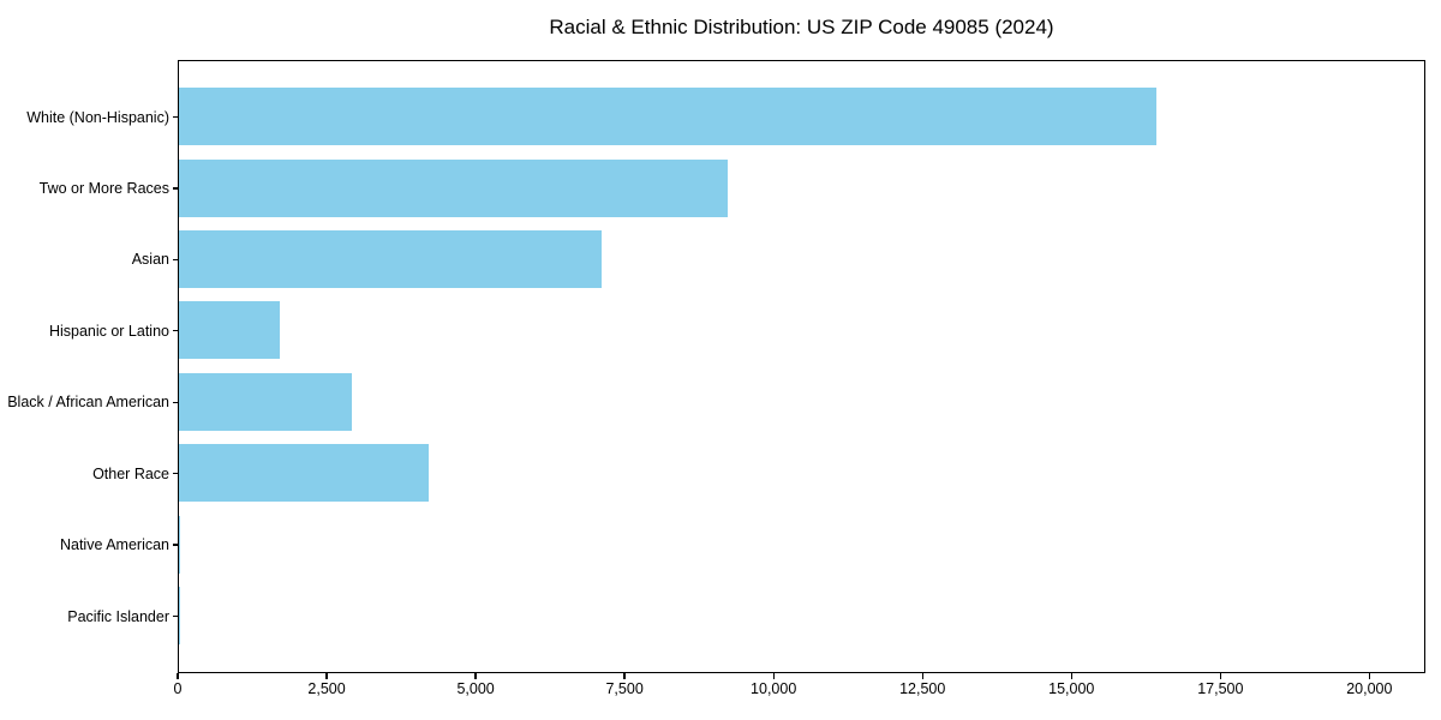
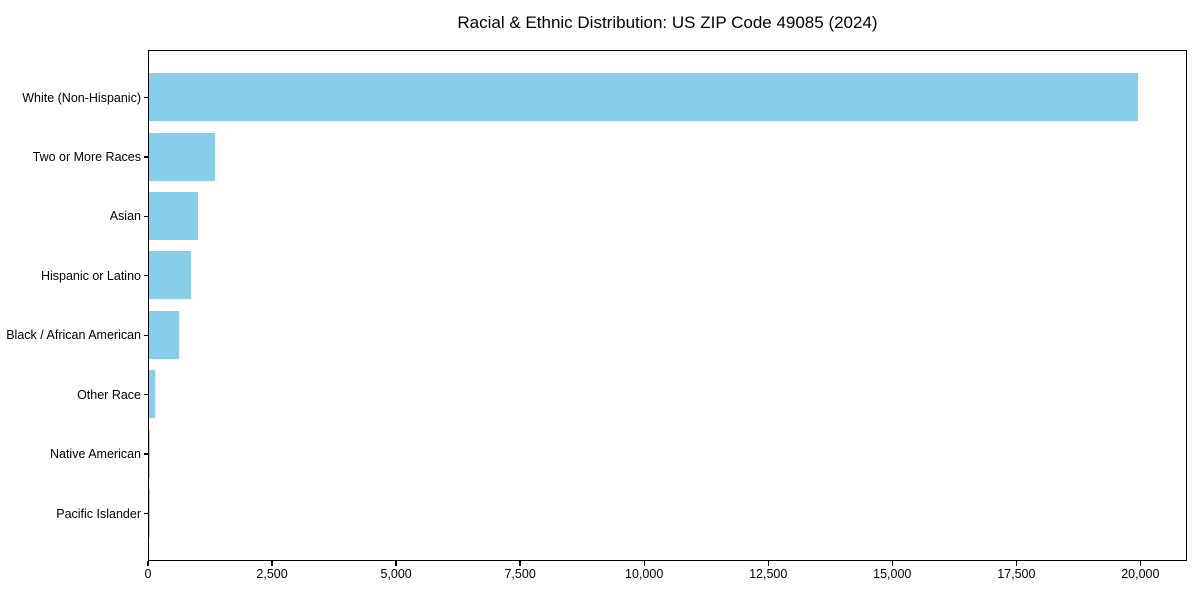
White (Non-Hispanic): 16400 -> 19900
Two or More Races: 9200 -> 1300
Asian: 7100 -> 1000
Hispanic or Latino: 1700 -> 800
Black / African American: 2900 -> 600
Other Race: 4200 -> 100
